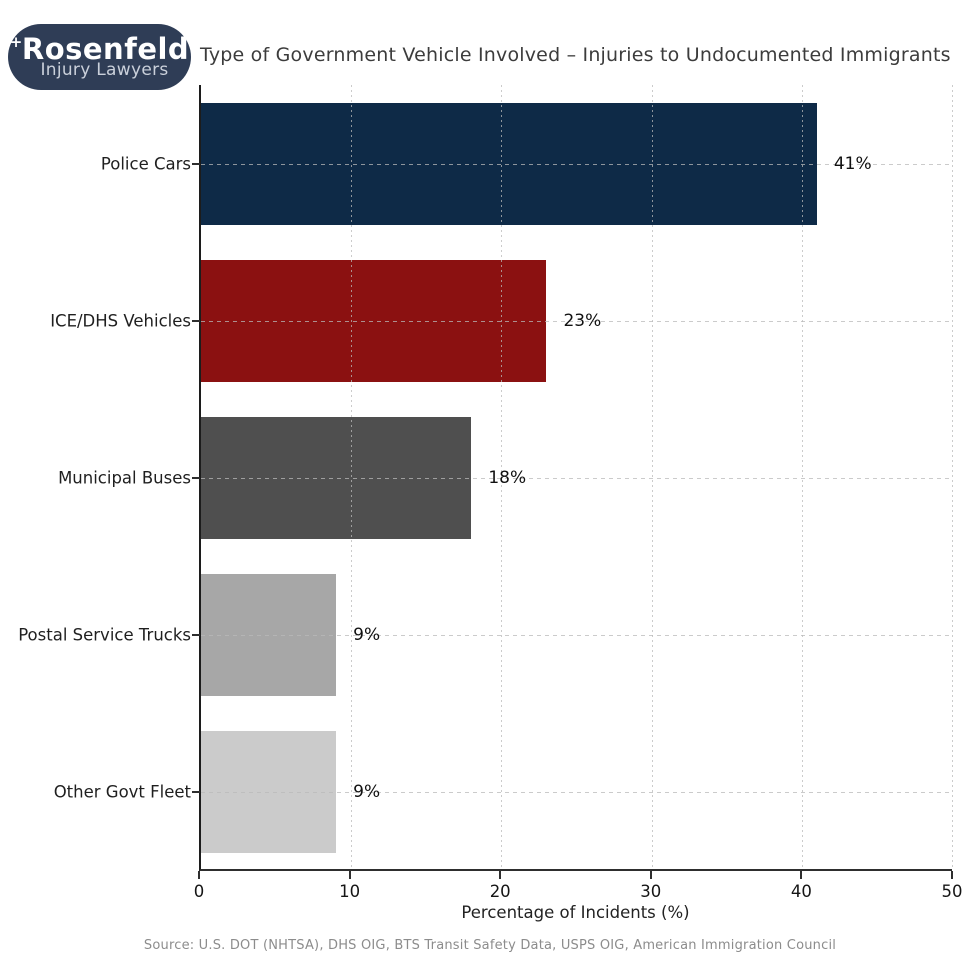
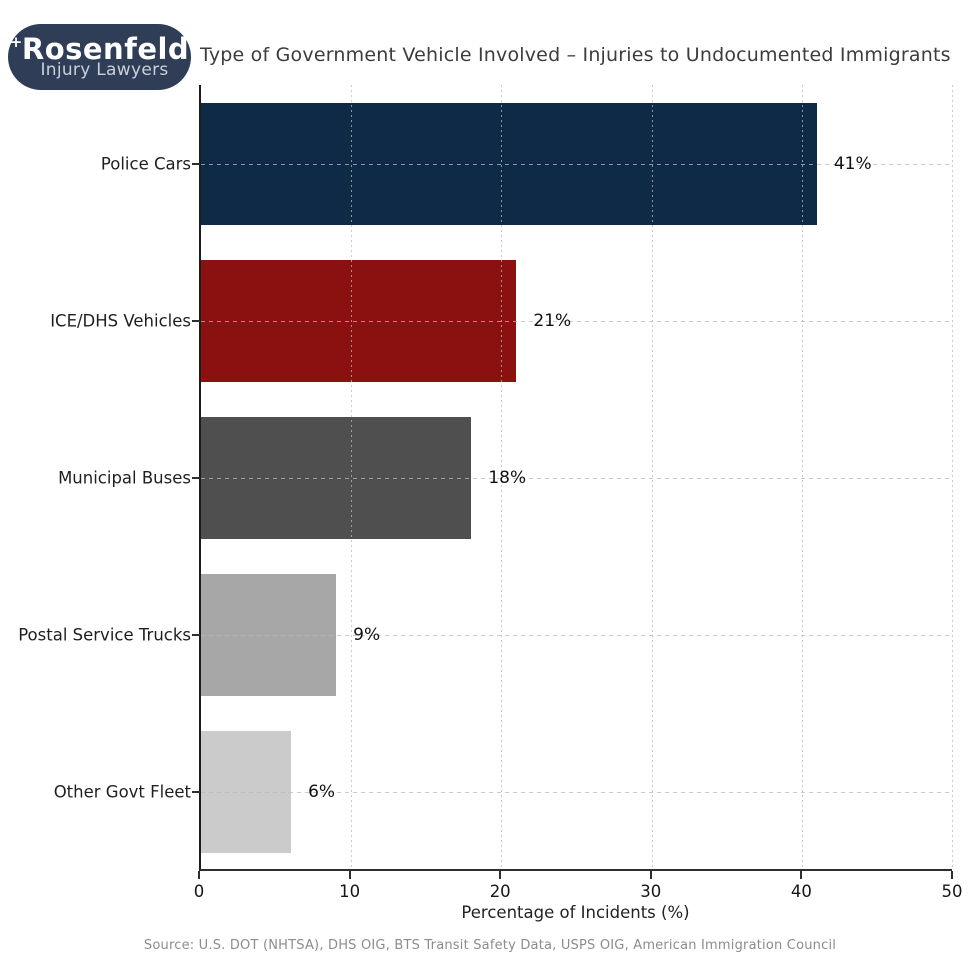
ICE/DHS Vehicles: 23% -> 21%
Other Govt Fleet: 9% -> 6%
